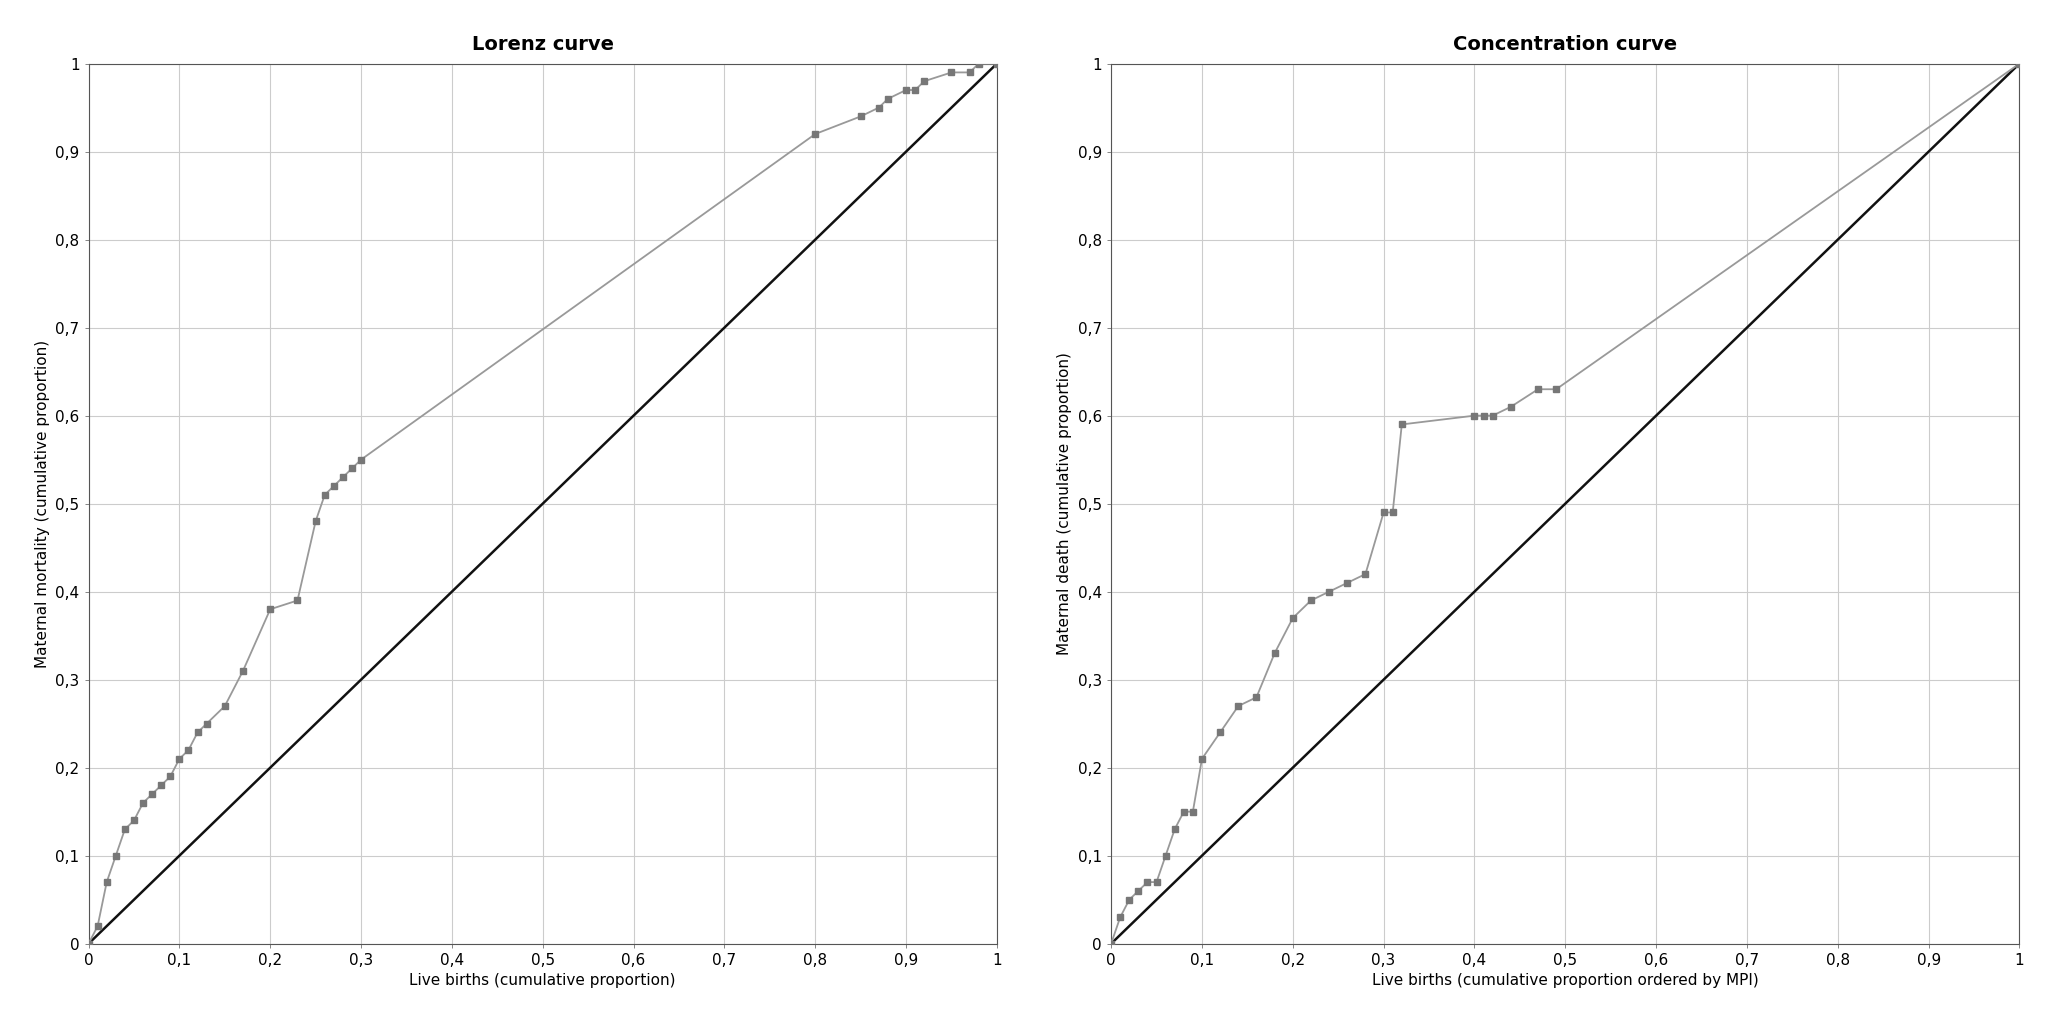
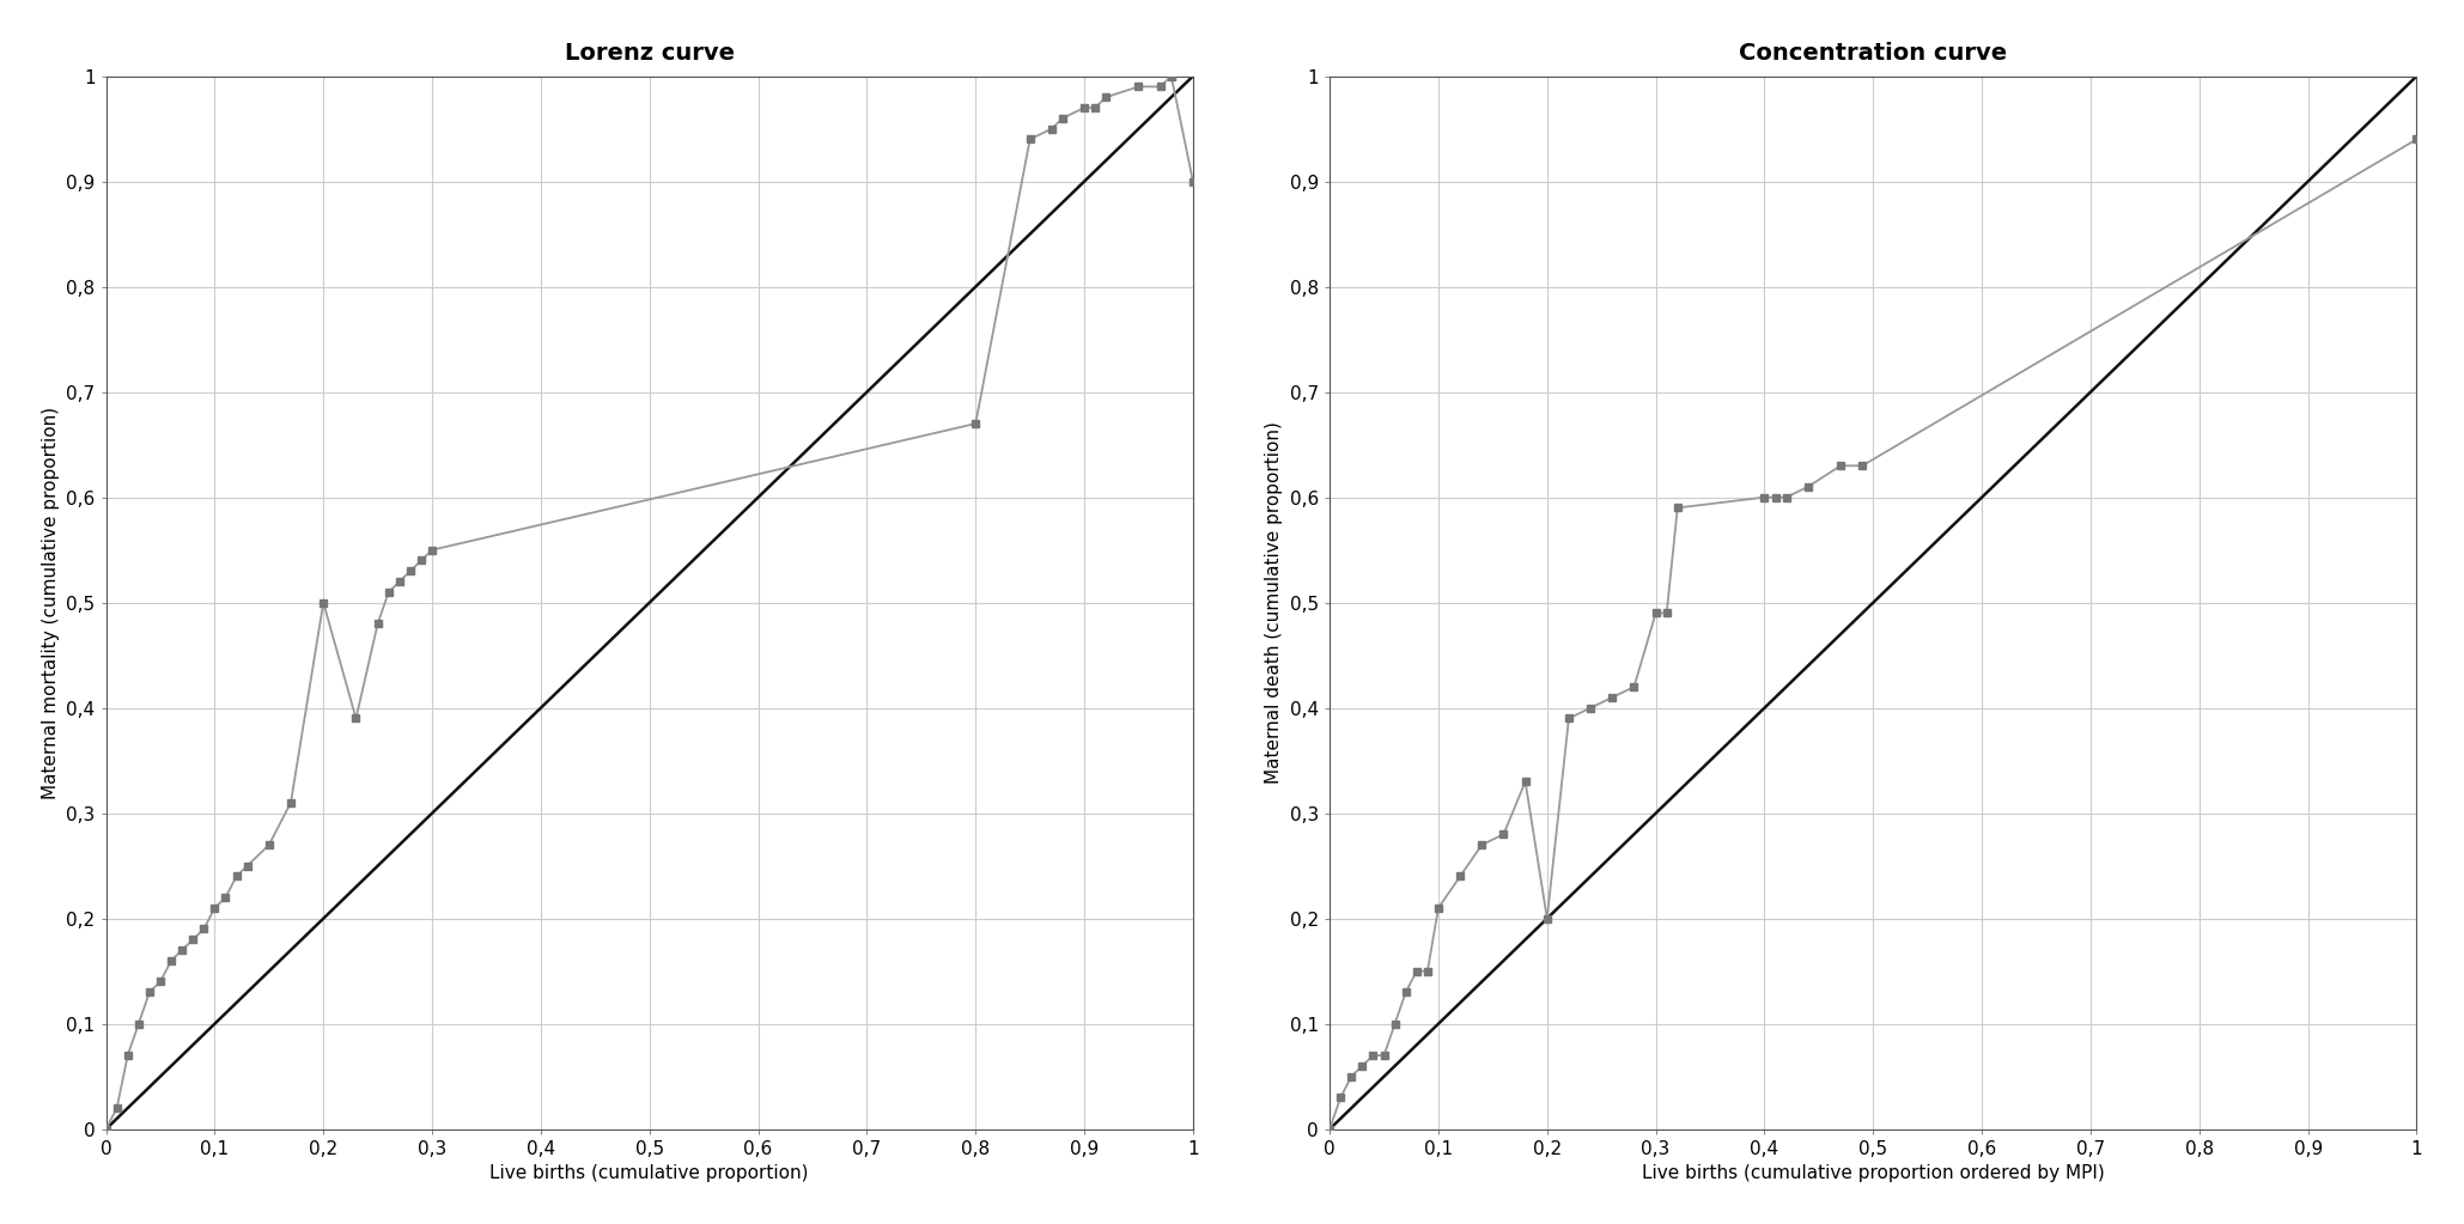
Lorenz curve/0,2: 0,38 -> 0,50
Lorenz curve/0,8: 0,92 -> 0,67
Lorenz curve/1: 1,00 -> 0,90
Concentration curve/0,2: 0,37 -> 0,20
Concentration curve/1: 1,00 -> 0,94
